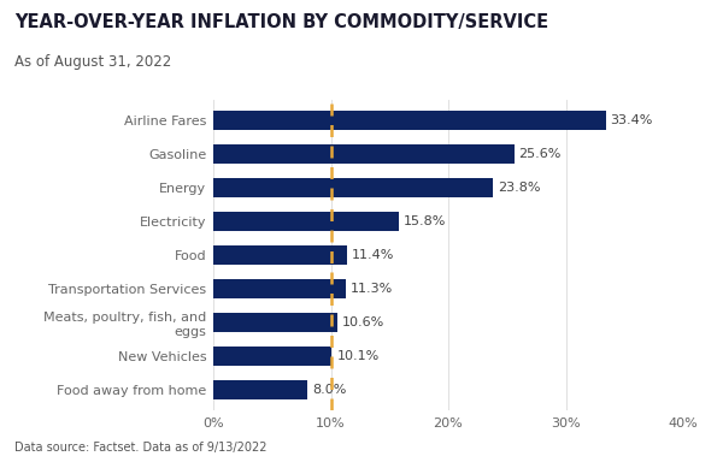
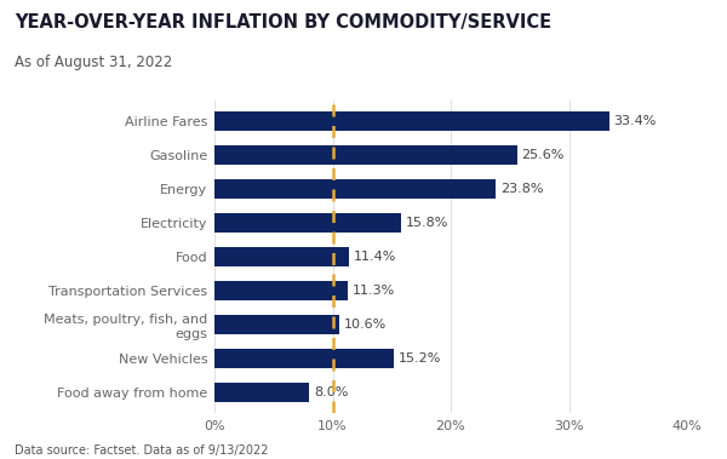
New Vehicles: 10.1% -> 15.2%
